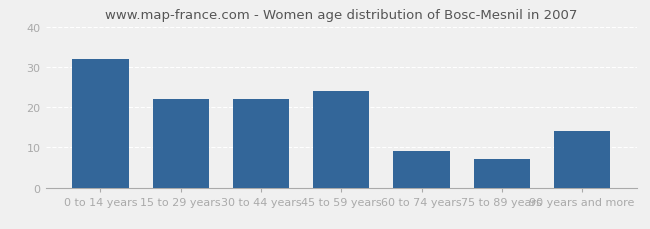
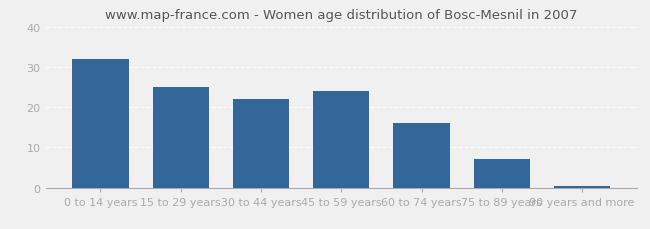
15 to 29 years: 22.0 -> 25.0
60 to 74 years: 9.0 -> 16.0
90 years and more: 14.0 -> 0.5
